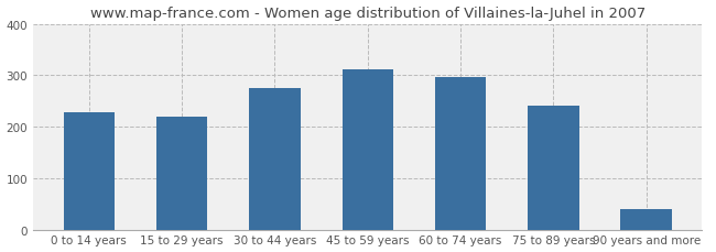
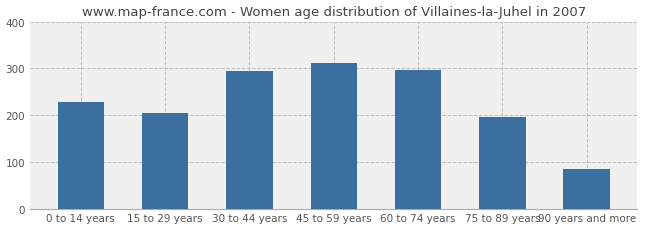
15 to 29 years: 220 -> 205
30 to 44 years: 275 -> 295
75 to 89 years: 240 -> 195
90 years and more: 40 -> 85
